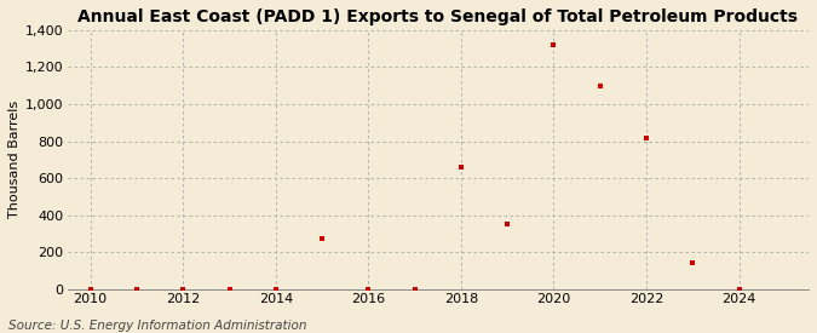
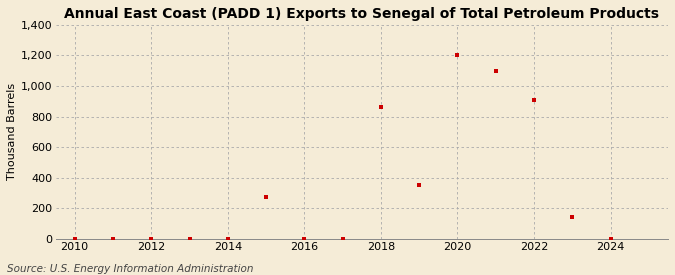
2018: 660 -> 860
2020: 1,320 -> 1,200
2022: 820 -> 910
